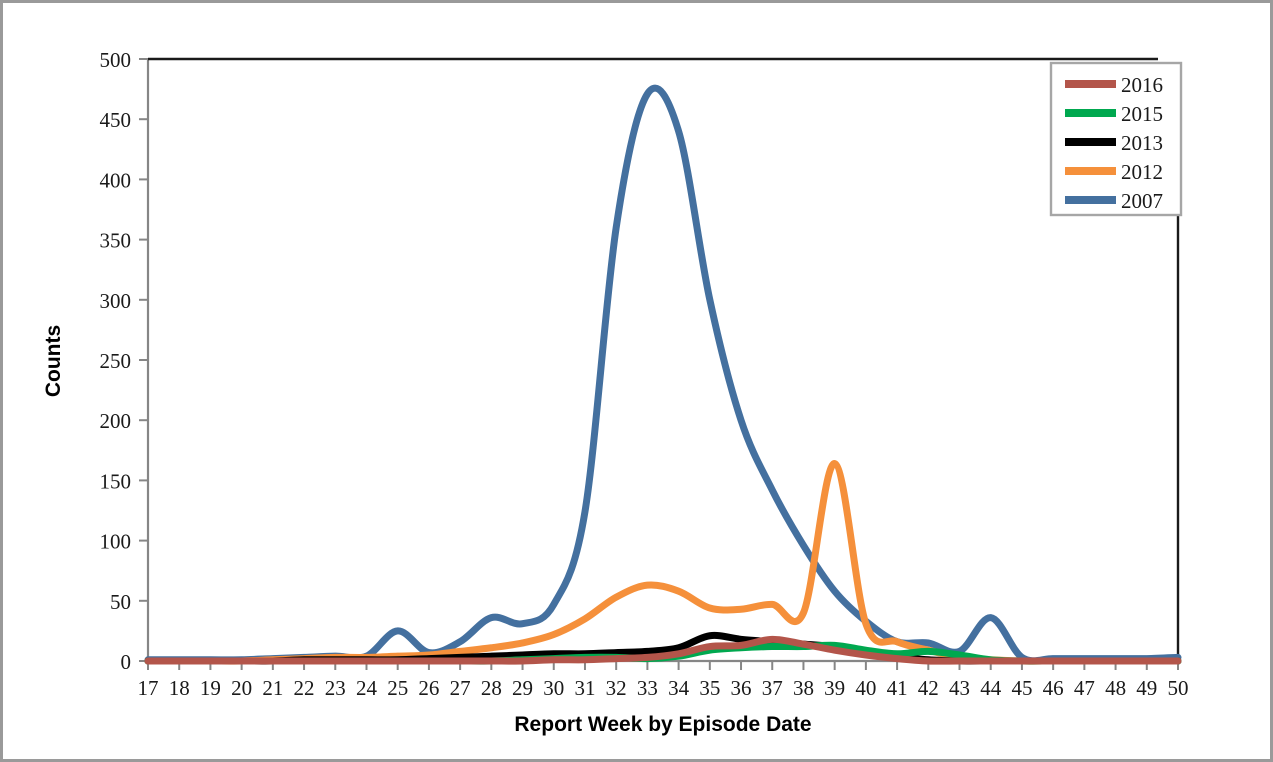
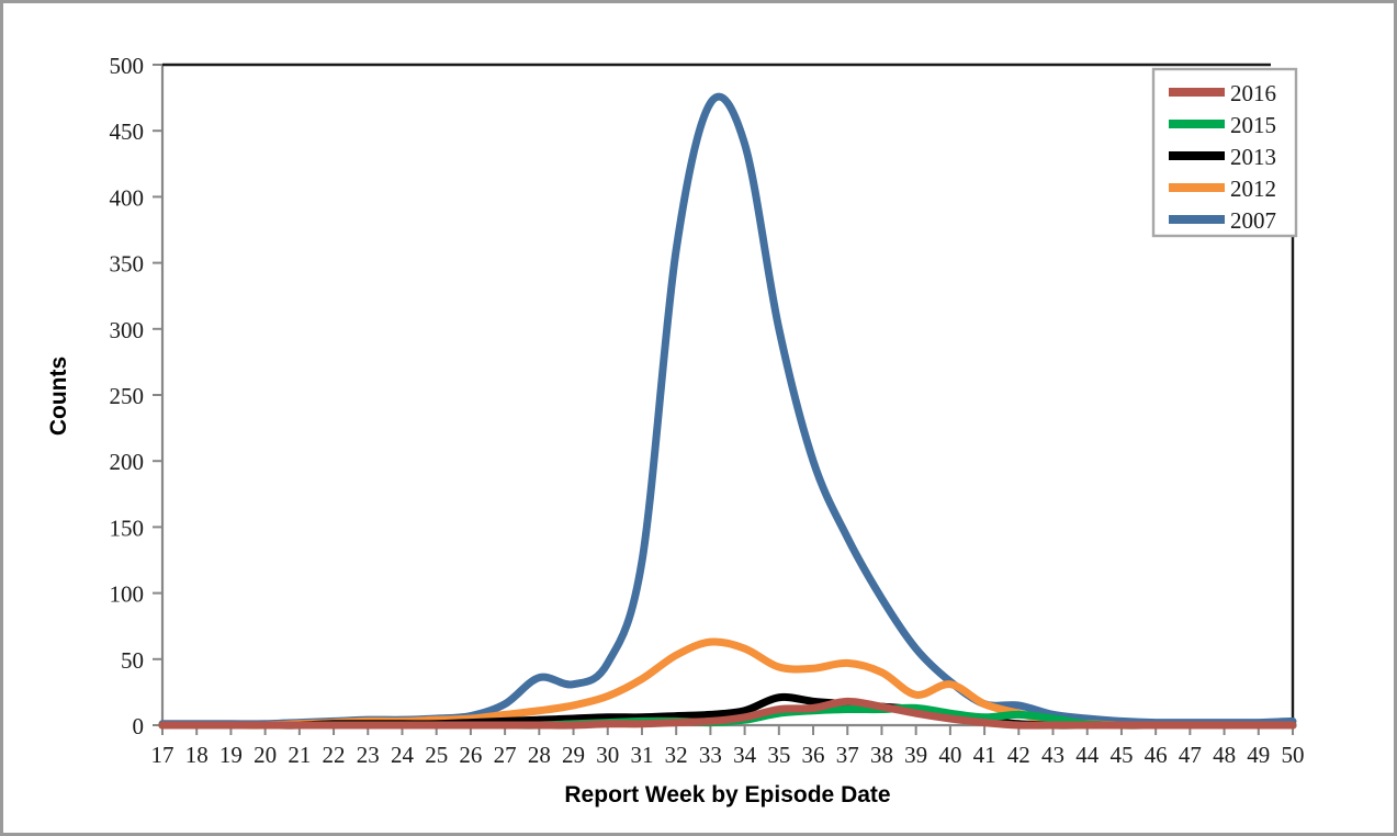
2007/25: 25 -> 5
2012/39: 164 -> 23
2007/44: 36 -> 5
